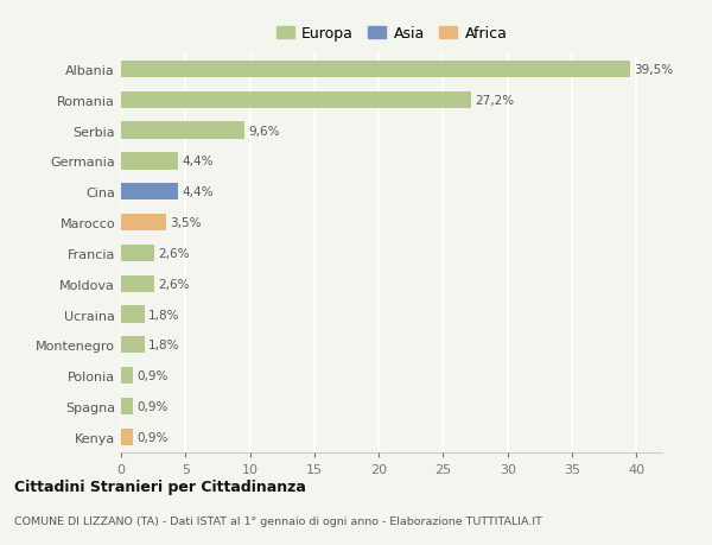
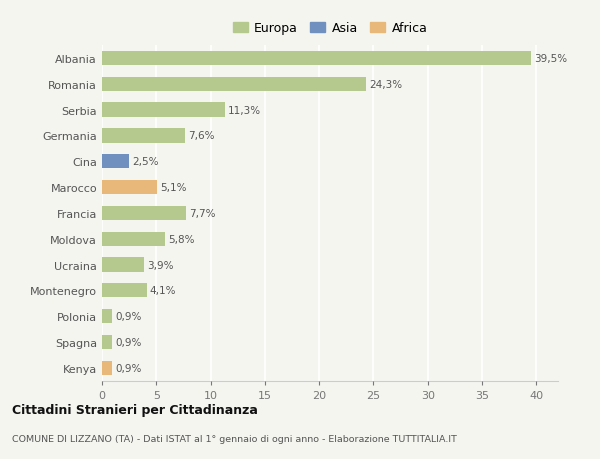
Romania: 27,2% -> 24,3%
Serbia: 9,6% -> 11,3%
Germania: 4,4% -> 7,6%
Cina: 4,4% -> 2,5%
Marocco: 3,5% -> 5,1%
Francia: 2,6% -> 7,7%
Moldova: 2,6% -> 5,8%
Ucraina: 1,8% -> 3,9%
Montenegro: 1,8% -> 4,1%
